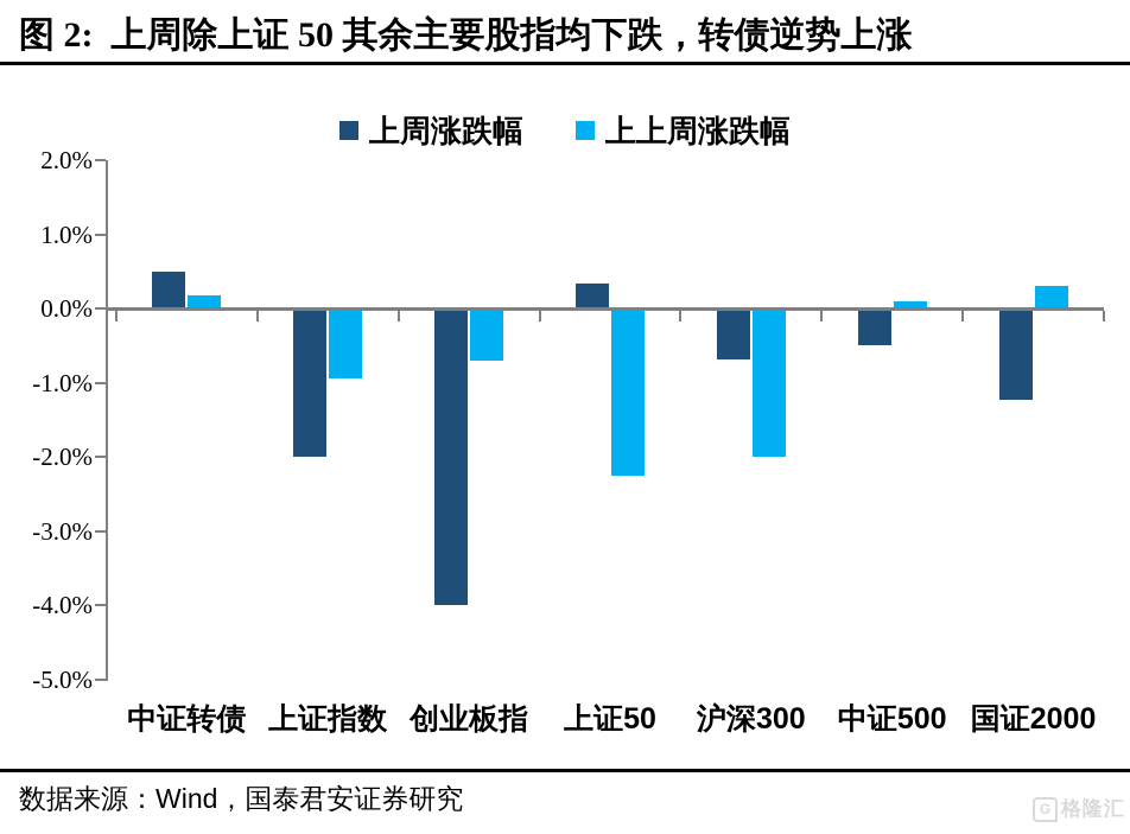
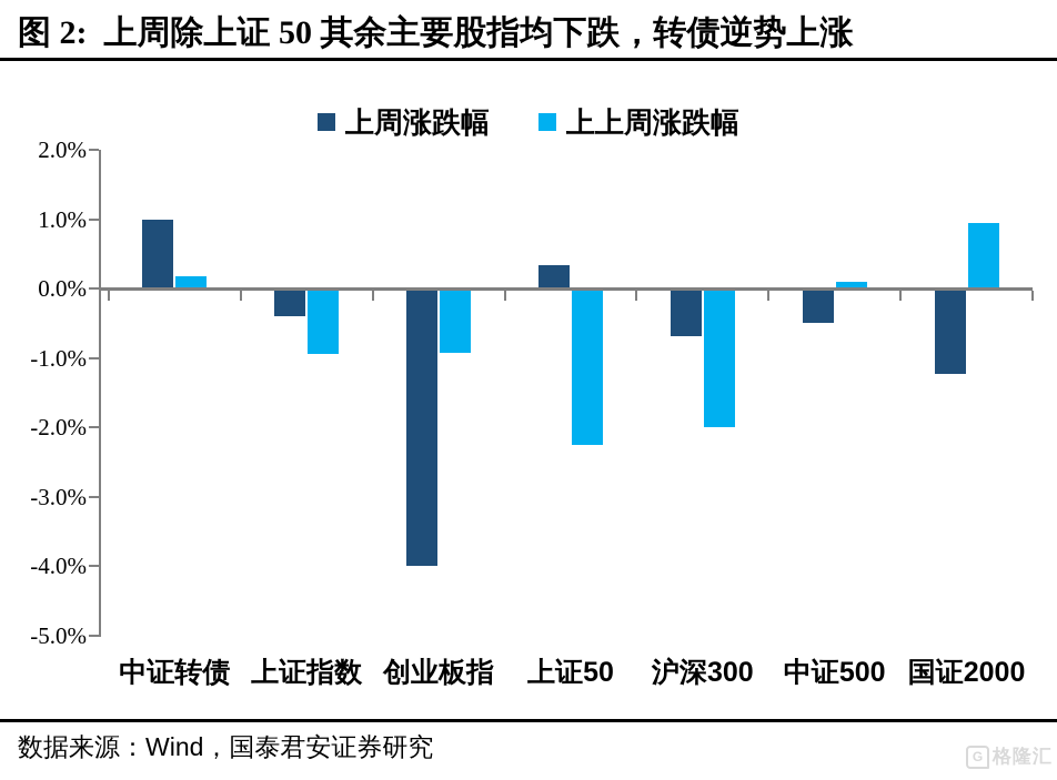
上周涨跌幅/中证转债: 0.5% -> 1.0%
上周涨跌幅/上证指数: -2.0% -> -0.4%
上上周涨跌幅/创业板指: -0.7% -> -0.9%
上上周涨跌幅/国证2000: 0.3% -> 0.9%
